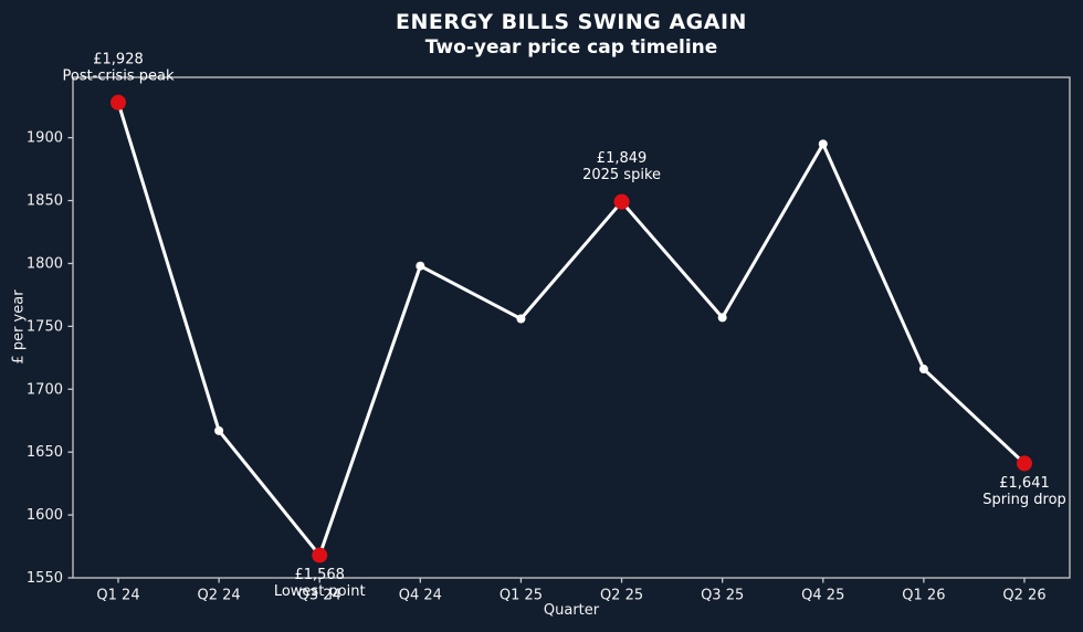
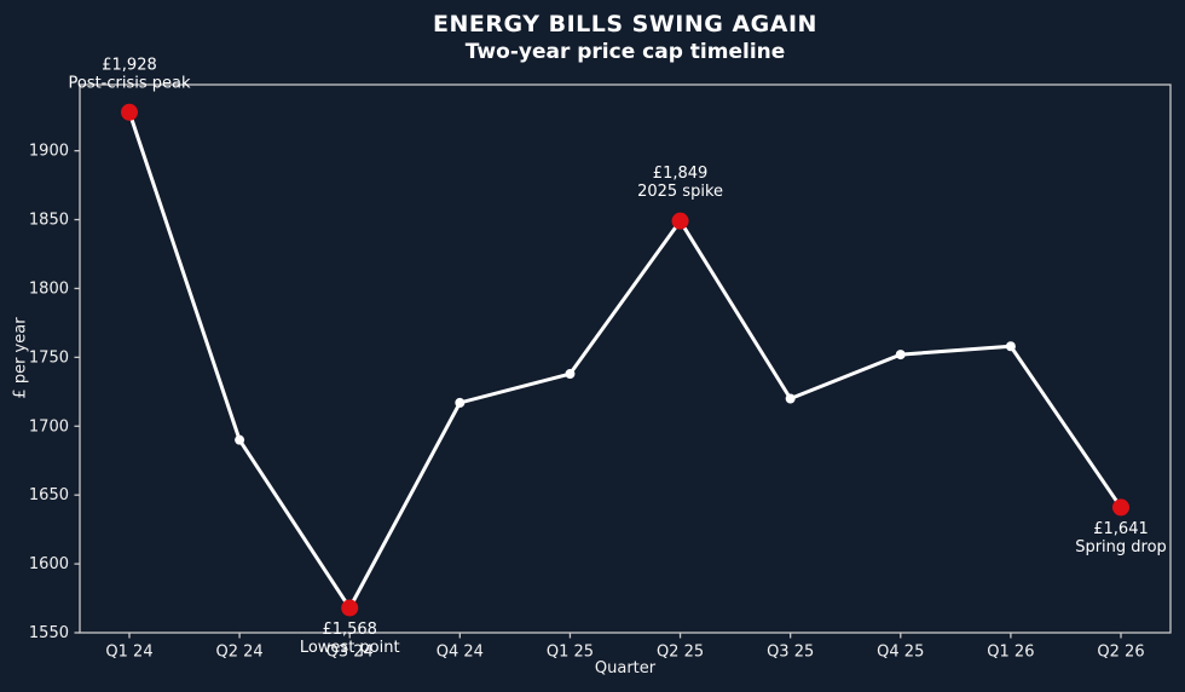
Q2 24: 1667 -> 1690
Q4 24: 1798 -> 1717
Q1 25: 1756 -> 1738
Q3 25: 1757 -> 1720
Q4 25: 1895 -> 1752
Q1 26: 1716 -> 1758
